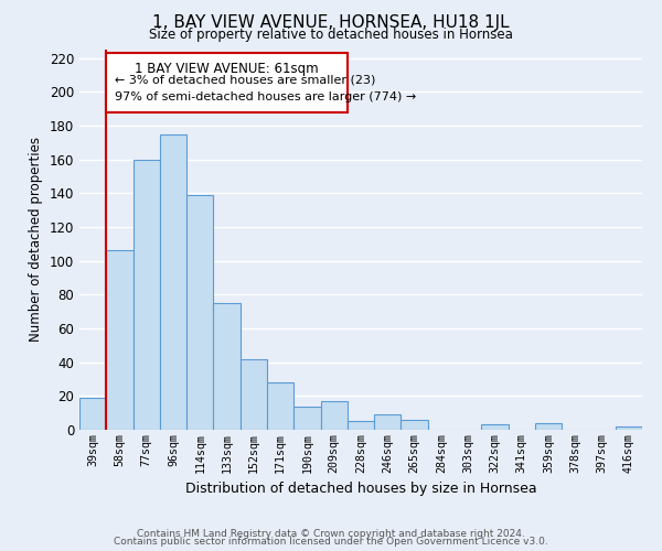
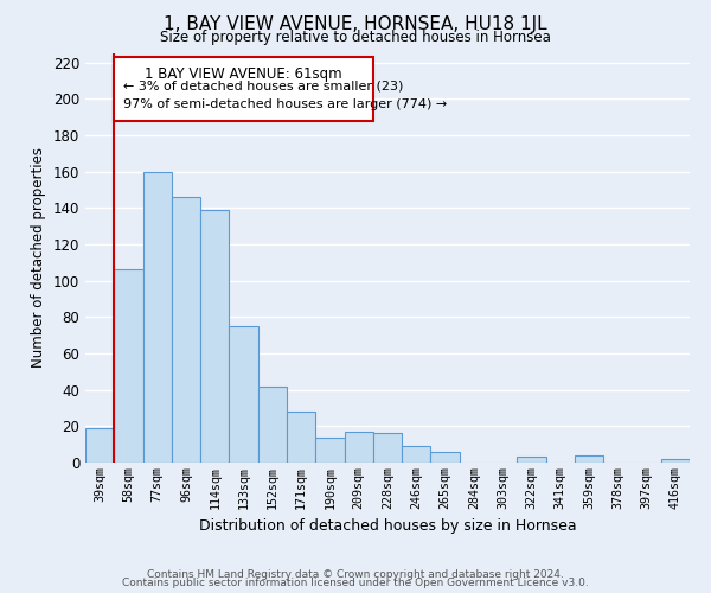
96sqm: 175 -> 146
228sqm: 5 -> 16
